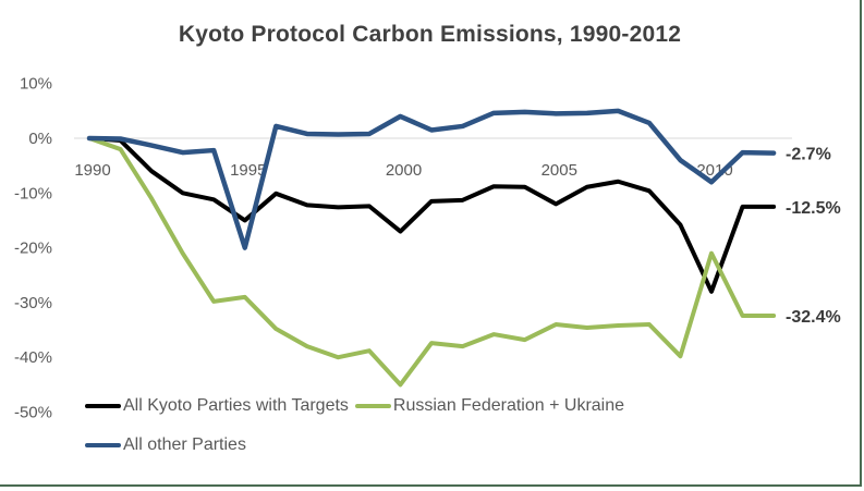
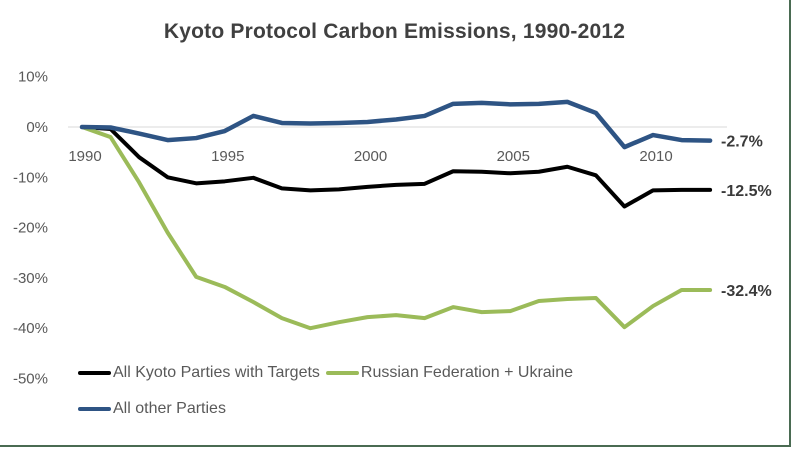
All Kyoto Parties with Targets/1995: -15% -> -11%
Russian Federation + Ukraine/1995: -29% -> -32%
All other Parties/1995: -20% -> -1%
All Kyoto Parties with Targets/2000: -17% -> -12%
Russian Federation + Ukraine/2000: -45% -> -38%
All other Parties/2000: 4% -> 1%
All Kyoto Parties with Targets/2005: -12% -> -9%
Russian Federation + Ukraine/2005: -34% -> -37%
All Kyoto Parties with Targets/2010: -28% -> -13%
Russian Federation + Ukraine/2010: -21% -> -36%
All other Parties/2010: -8% -> -2%
